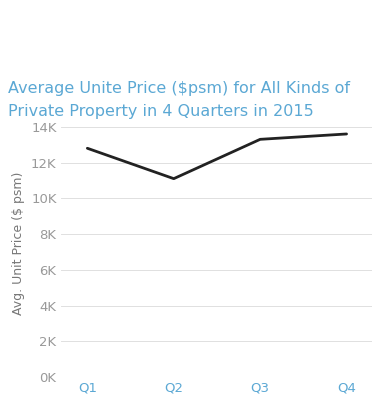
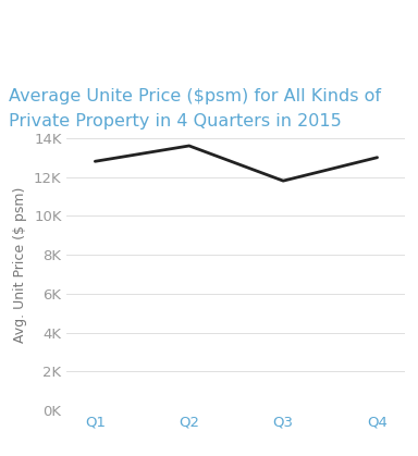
Q2: 11.1K -> 13.6K
Q3: 13.3K -> 11.8K
Q4: 13.6K -> 13.0K
